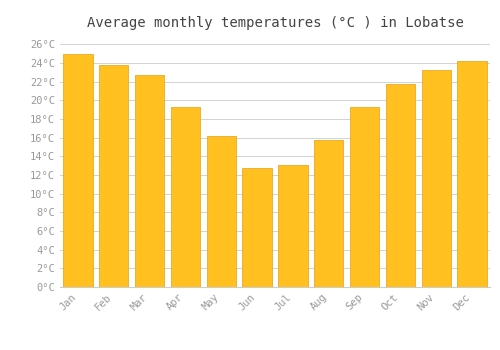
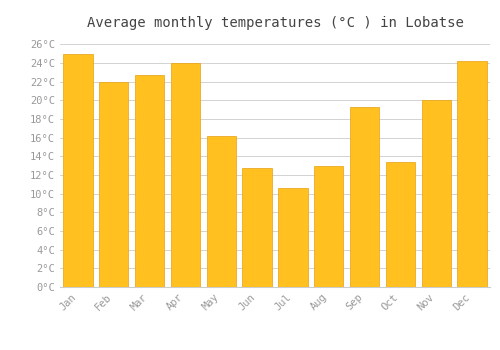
Feb: 23.8°C -> 22.0°C
Apr: 19.3°C -> 24.0°C
Jul: 13.1°C -> 10.6°C
Aug: 15.8°C -> 13.0°C
Oct: 21.8°C -> 13.4°C
Nov: 23.3°C -> 20.0°C
